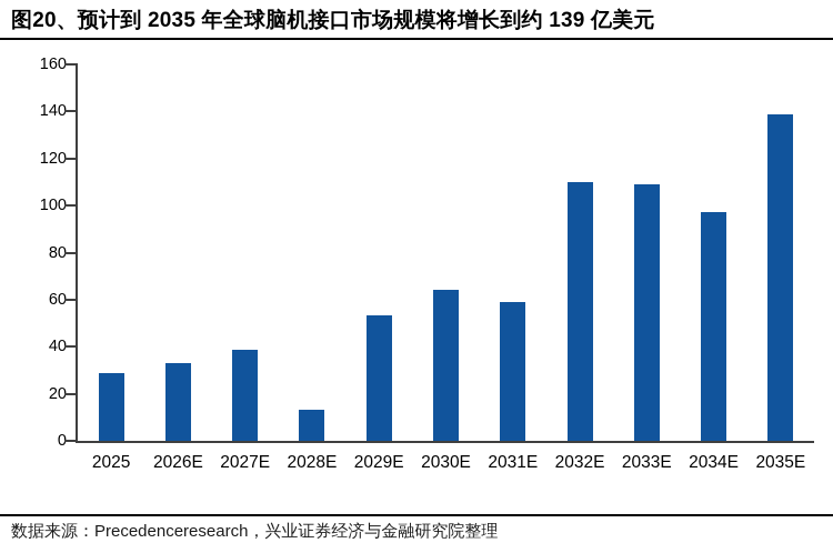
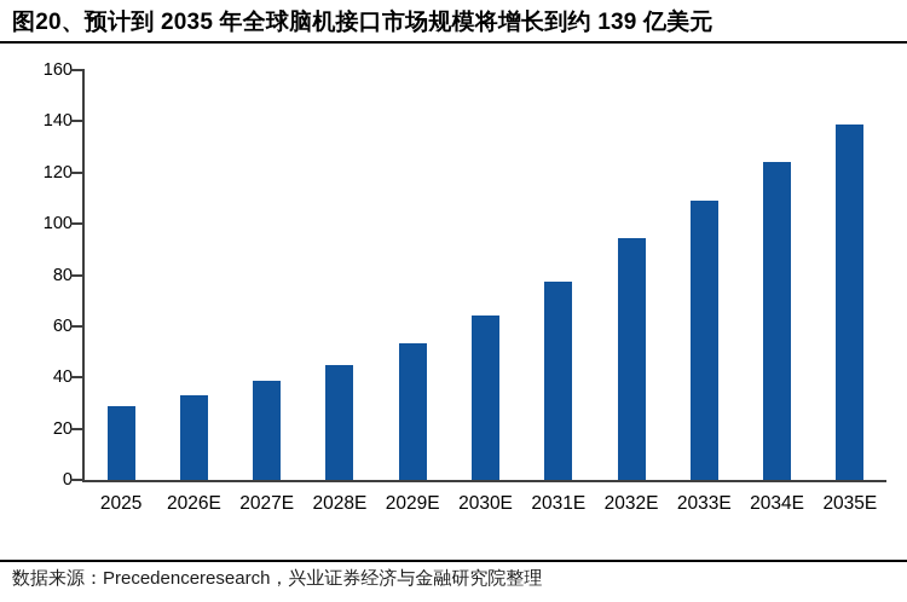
2028E: 13 -> 45
2031E: 59 -> 78
2032E: 110 -> 94
2034E: 97 -> 124
